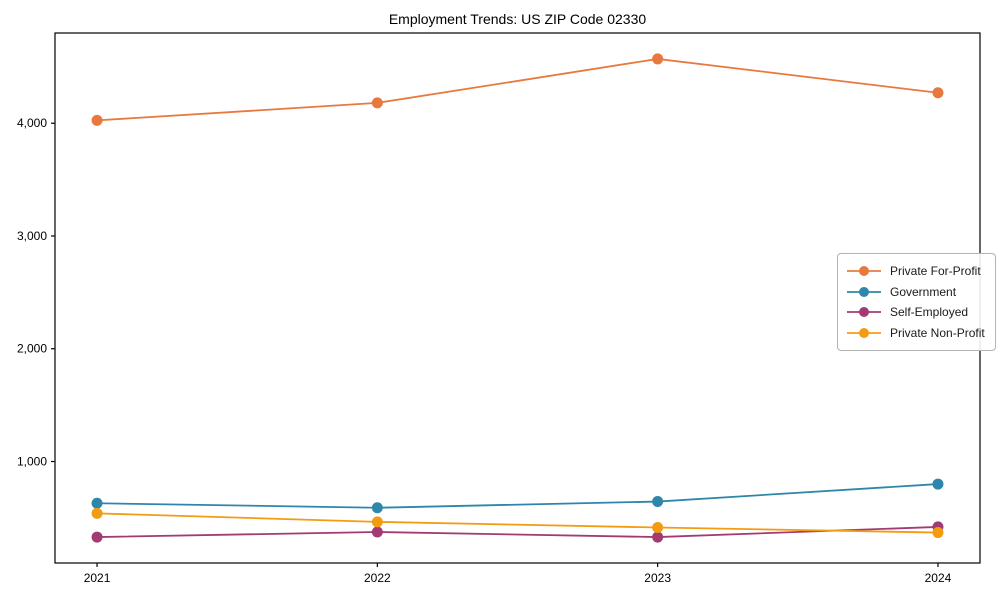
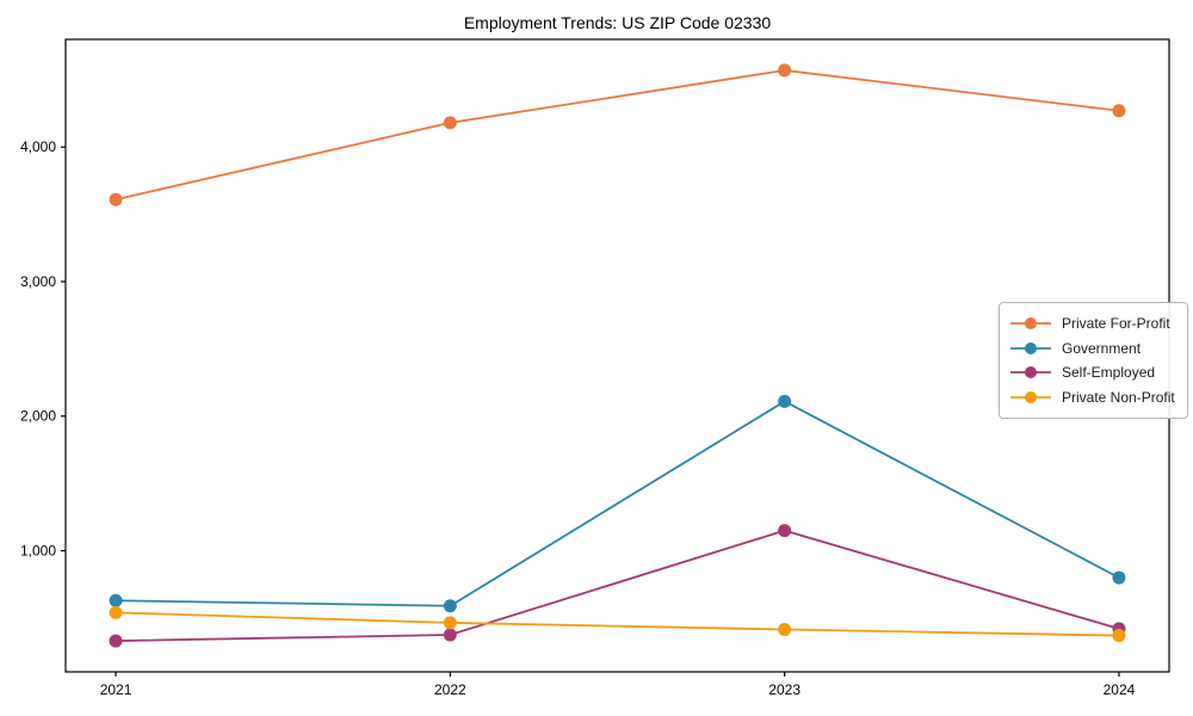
Private For-Profit/2021: 4020 -> 3610
Government/2023: 640 -> 2110
Self-Employed/2023: 330 -> 1150
